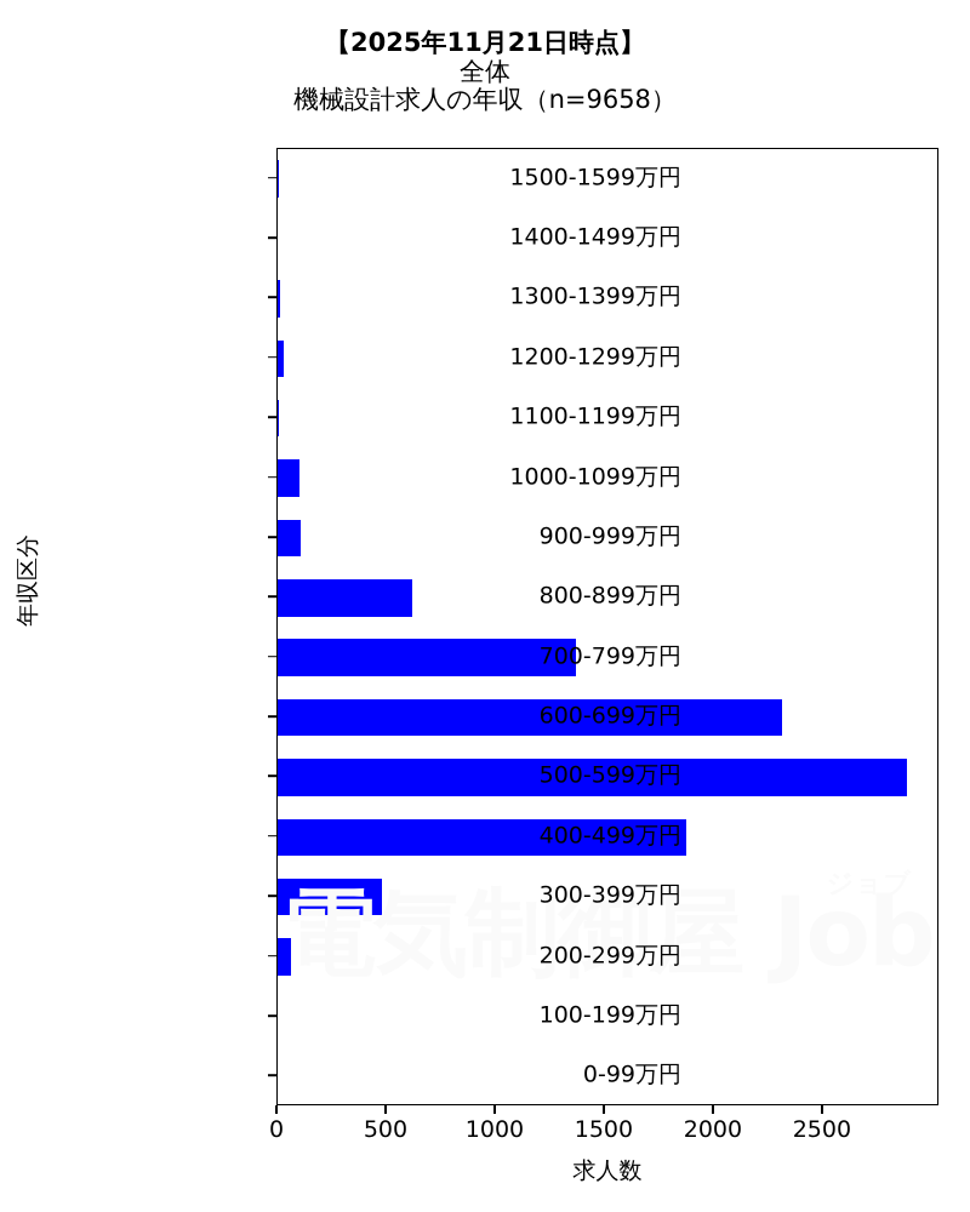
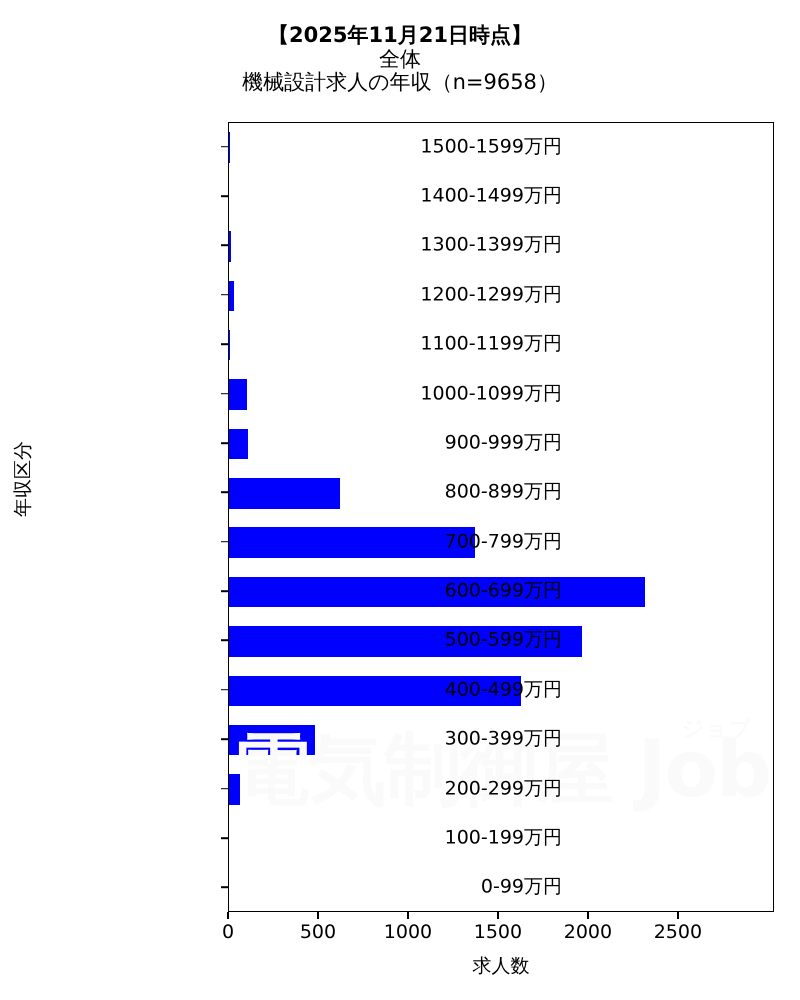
400-499万円: 1870 -> 1620
500-599万円: 2880 -> 1960
